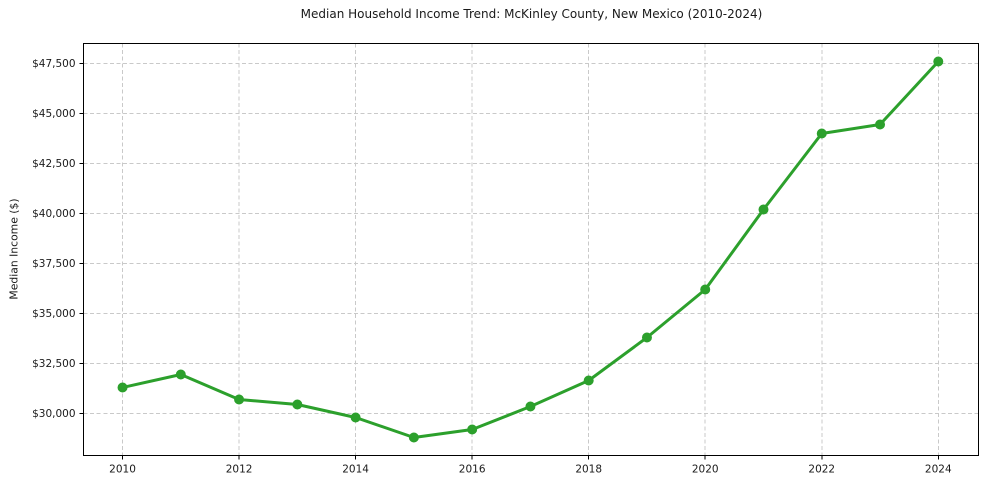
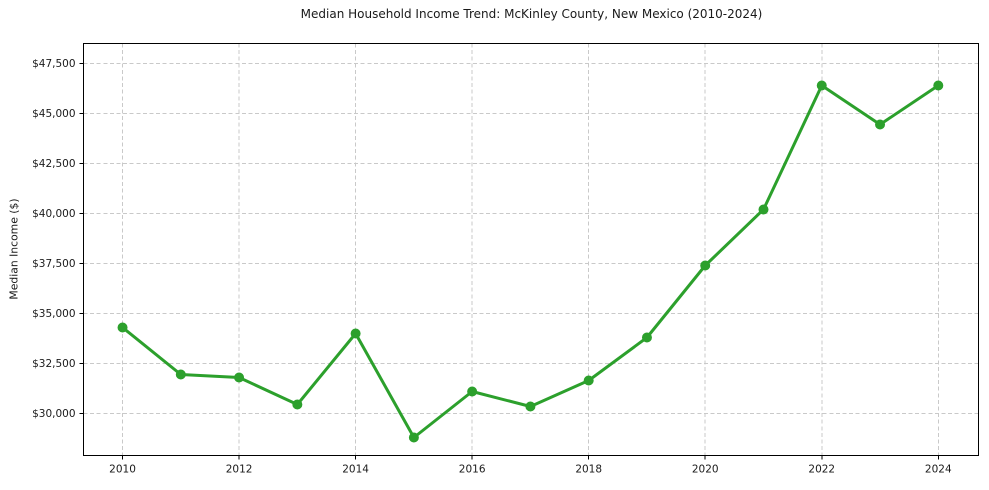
2010: $31300 -> $34300
2012: $30700 -> $31800
2014: $29800 -> $34000
2016: $29200 -> $31100
2020: $36200 -> $37400
2022: $44000 -> $46400
2024: $47600 -> $46400
